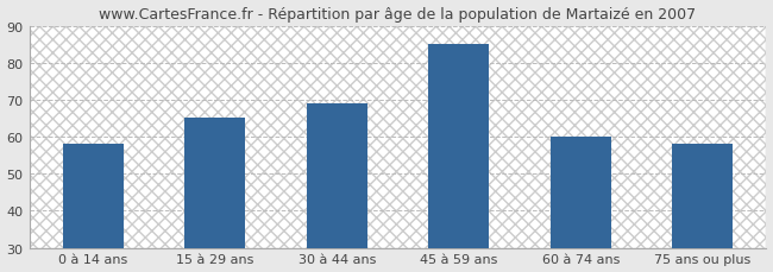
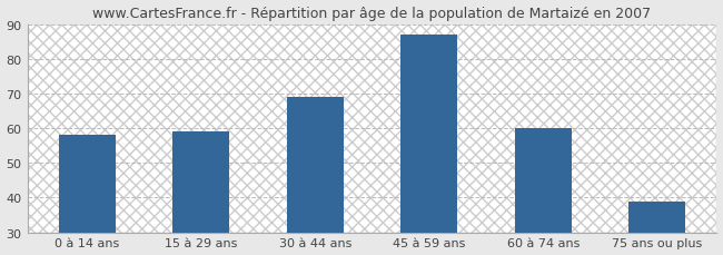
15 à 29 ans: 65 -> 59
45 à 59 ans: 85 -> 87
75 ans ou plus: 58 -> 39
